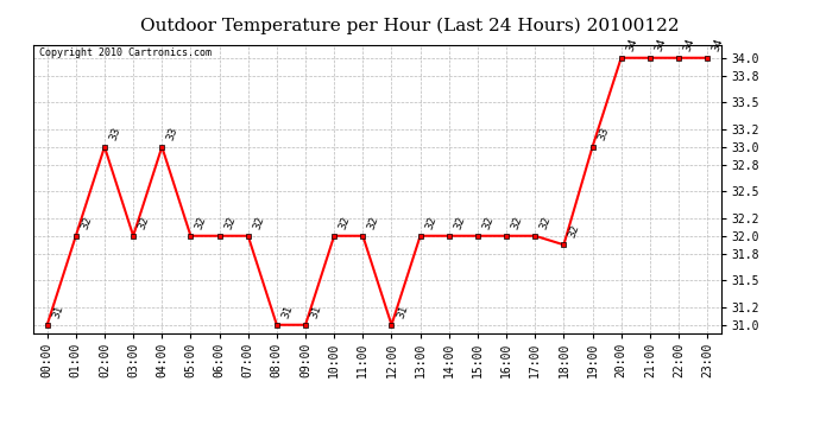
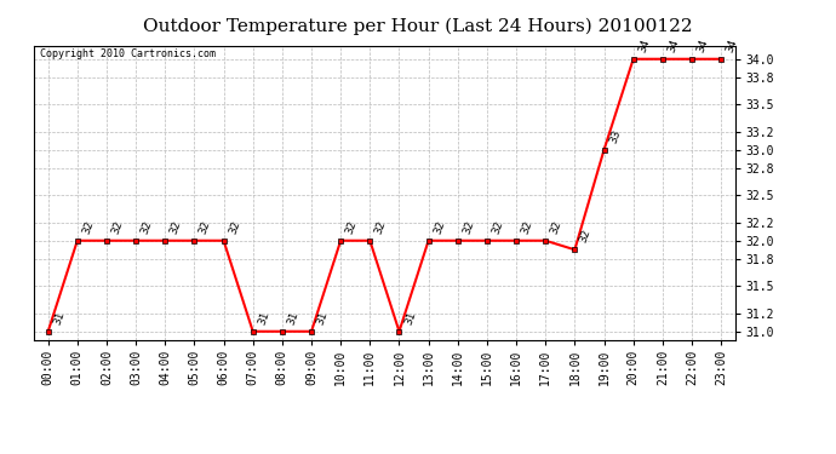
02:00: 33 -> 32
04:00: 33 -> 32
07:00: 32 -> 31
